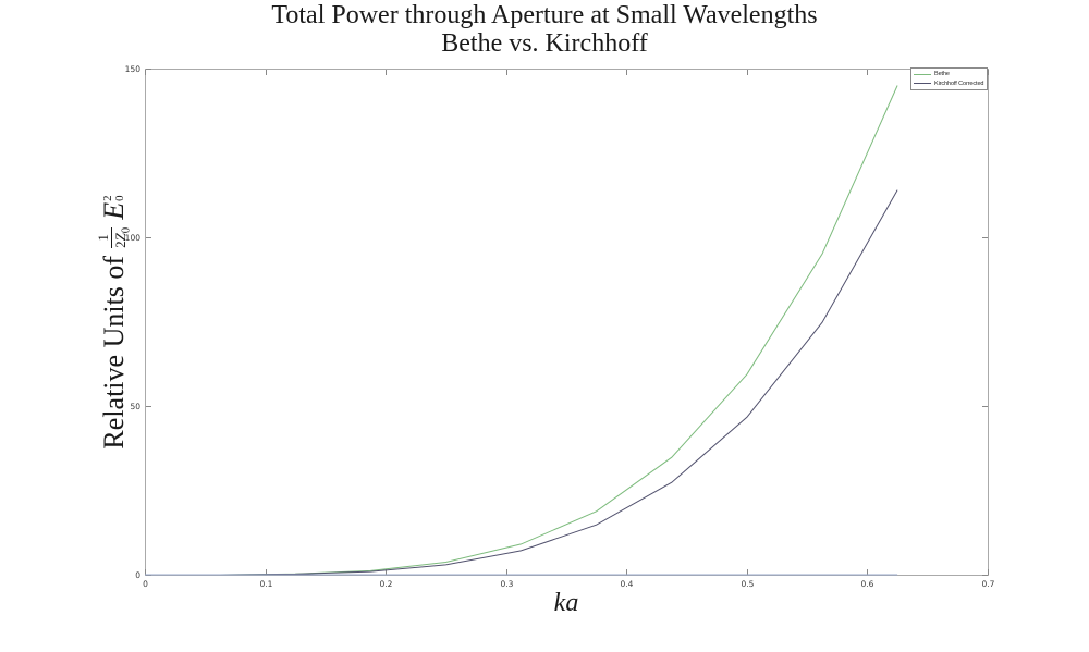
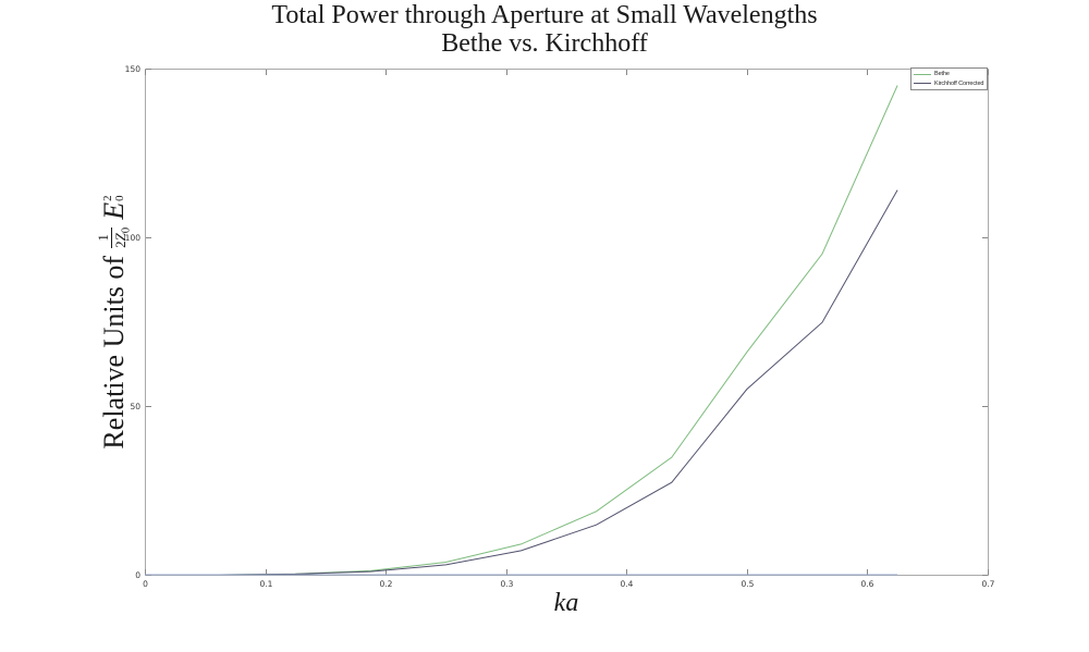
Bethe/0.5: 59 -> 66
Kirchhoff Corrected/0.5: 47 -> 55
